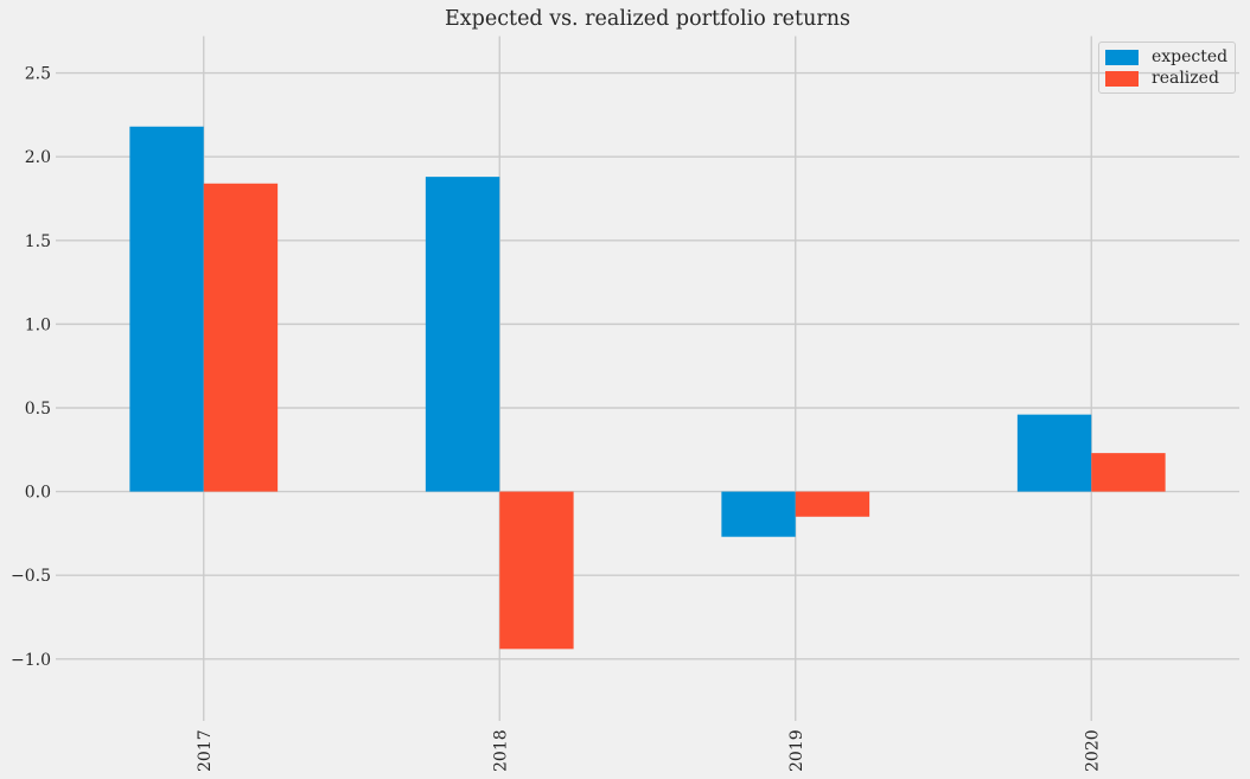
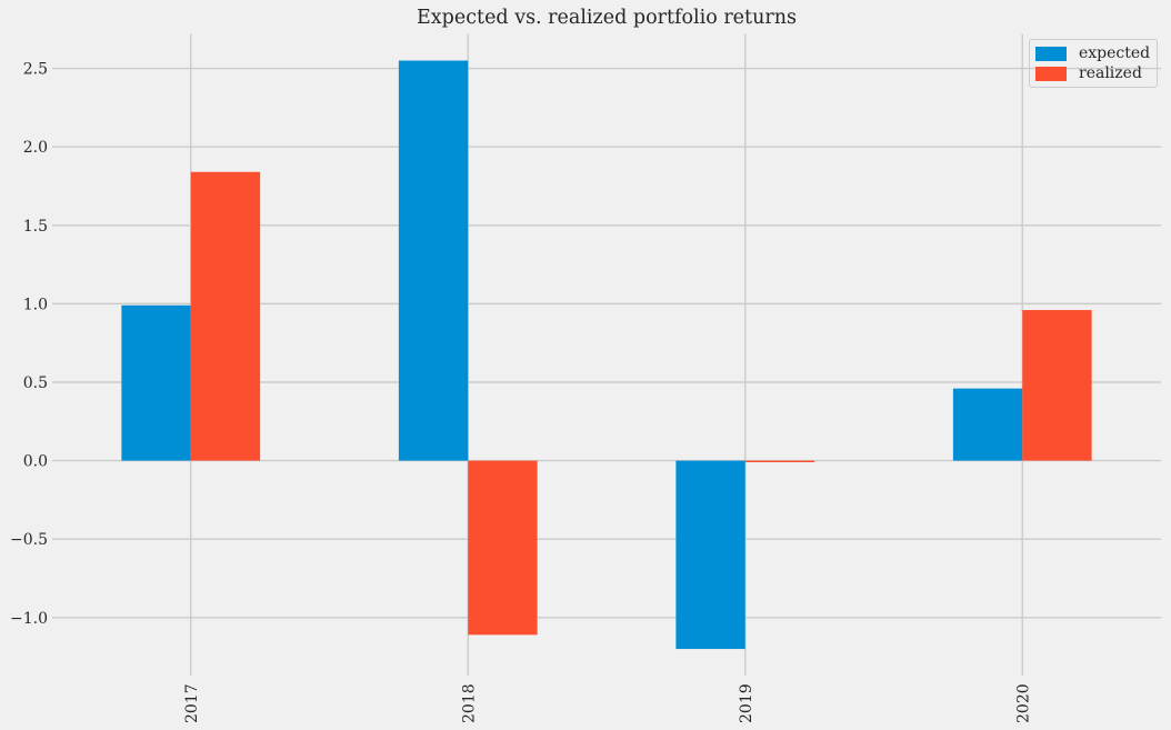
expected/2017: 2.18 -> 0.99
expected/2018: 1.88 -> 2.55
realized/2018: -0.94 -> -1.11
expected/2019: -0.27 -> -1.20
realized/2019: -0.15 -> -0.01
realized/2020: 0.23 -> 0.96
